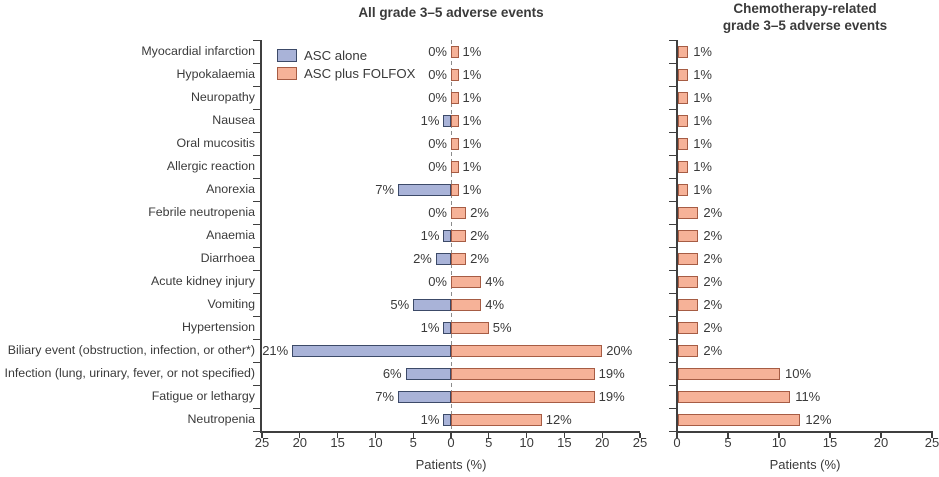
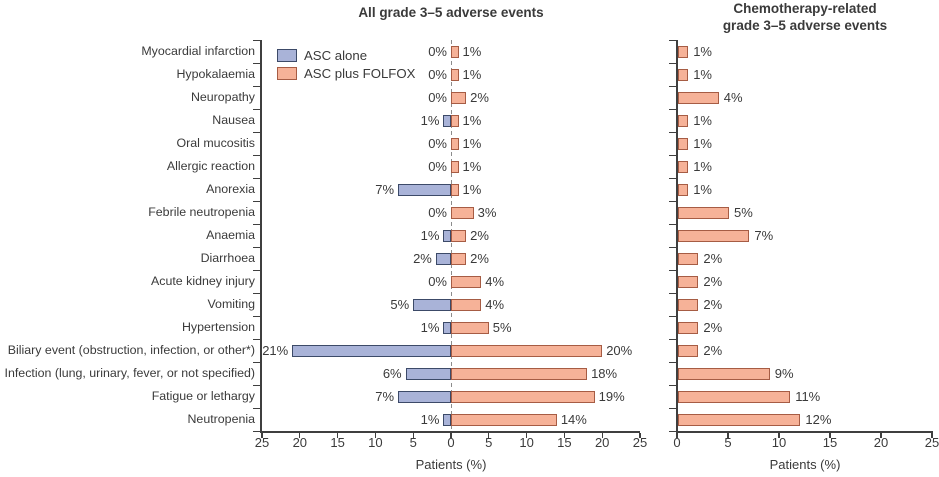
All grade 3–5 adverse events/ASC plus FOLFOX/Neuropathy: 1% -> 2%
All grade 3–5 adverse events/ASC plus FOLFOX/Febrile neutropenia: 2% -> 3%
All grade 3–5 adverse events/ASC plus FOLFOX/Infection (lung, urinary, fever, or not specified): 19% -> 18%
All grade 3–5 adverse events/ASC plus FOLFOX/Neutropenia: 12% -> 14%
Chemotherapy-related grade 3–5 adverse events/Neuropathy: 1% -> 4%
Chemotherapy-related grade 3–5 adverse events/Febrile neutropenia: 2% -> 5%
Chemotherapy-related grade 3–5 adverse events/Anaemia: 2% -> 7%
Chemotherapy-related grade 3–5 adverse events/Infection (lung, urinary, fever, or not specified): 10% -> 9%
